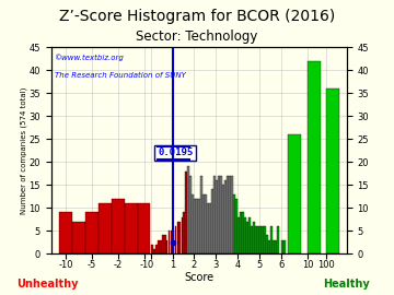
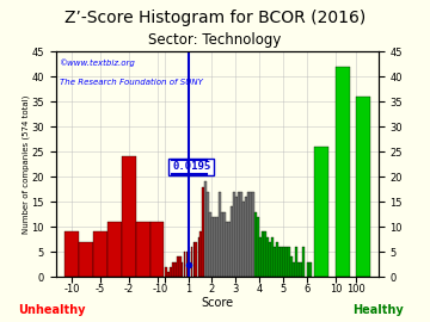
-2: 12 -> 24
